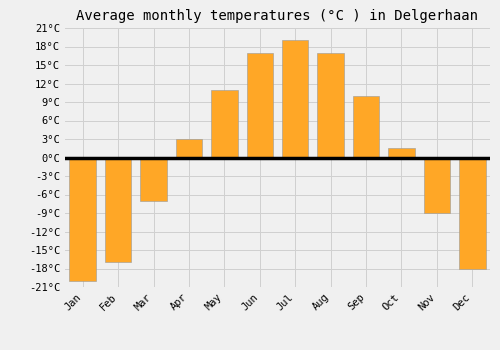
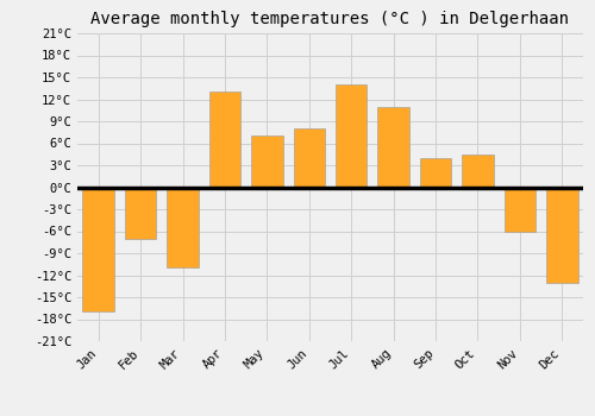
Jan: -20.0°C -> -17.0°C
Feb: -17.0°C -> -7.0°C
Mar: -7.0°C -> -11.0°C
Apr: 3.0°C -> 13.0°C
May: 11.0°C -> 7.0°C
Jun: 17.0°C -> 8.0°C
Jul: 19.0°C -> 14.0°C
Aug: 17.0°C -> 11.0°C
Sep: 10.0°C -> 4.0°C
Oct: 1.5°C -> 4.4°C
Nov: -9.0°C -> -6.0°C
Dec: -18.0°C -> -13.0°C
